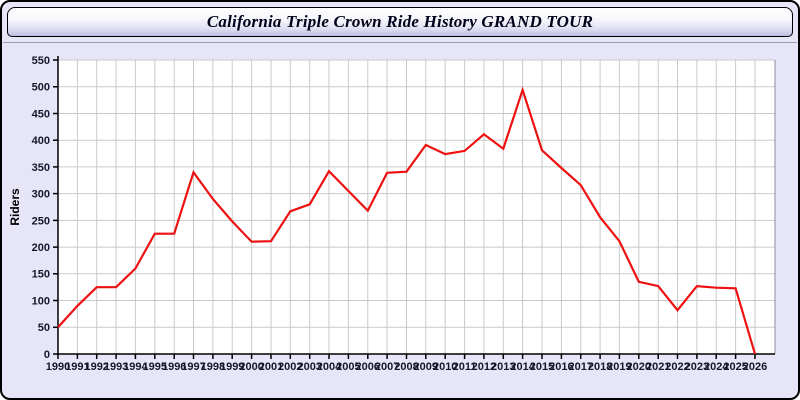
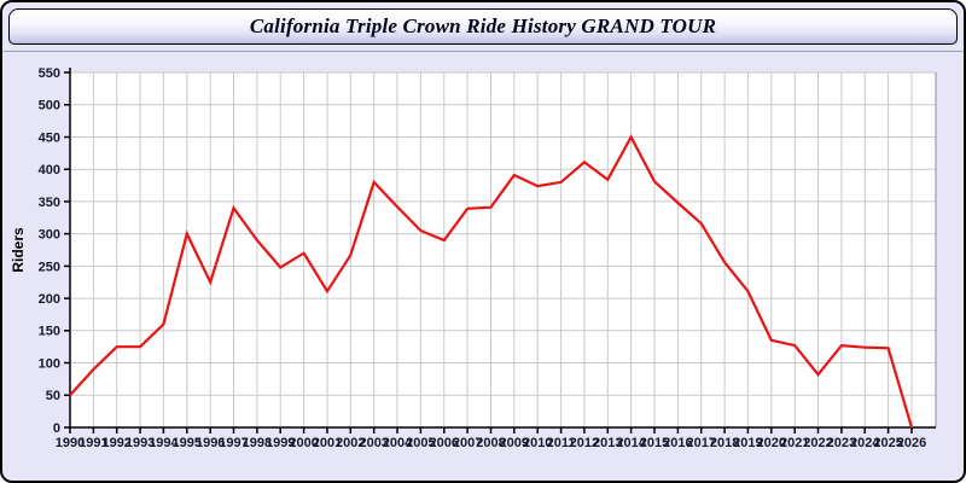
1995: 220 -> 300
2000: 210 -> 270
2003: 280 -> 380
2006: 270 -> 290
2014: 490 -> 450
